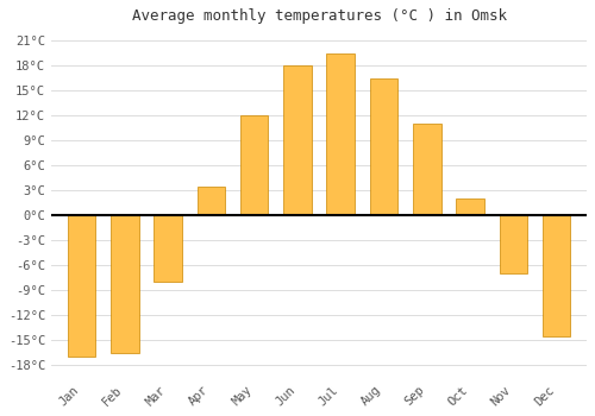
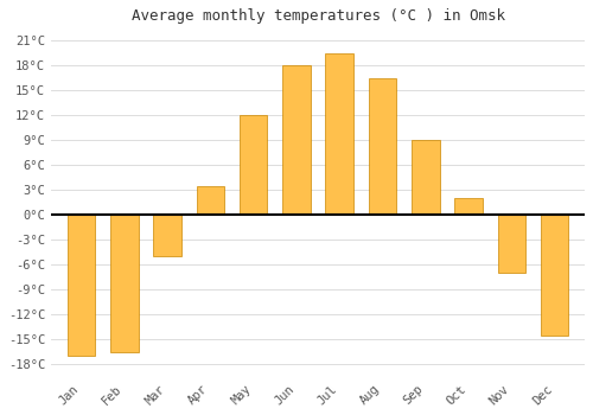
Mar: -8.0°C -> -5.0°C
Sep: 11.0°C -> 9.0°C
